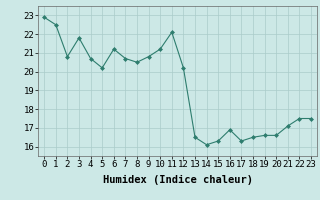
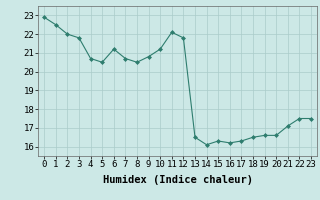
2: 20.8 -> 22.0
5: 20.2 -> 20.5
12: 20.2 -> 21.8
16: 16.9 -> 16.2
